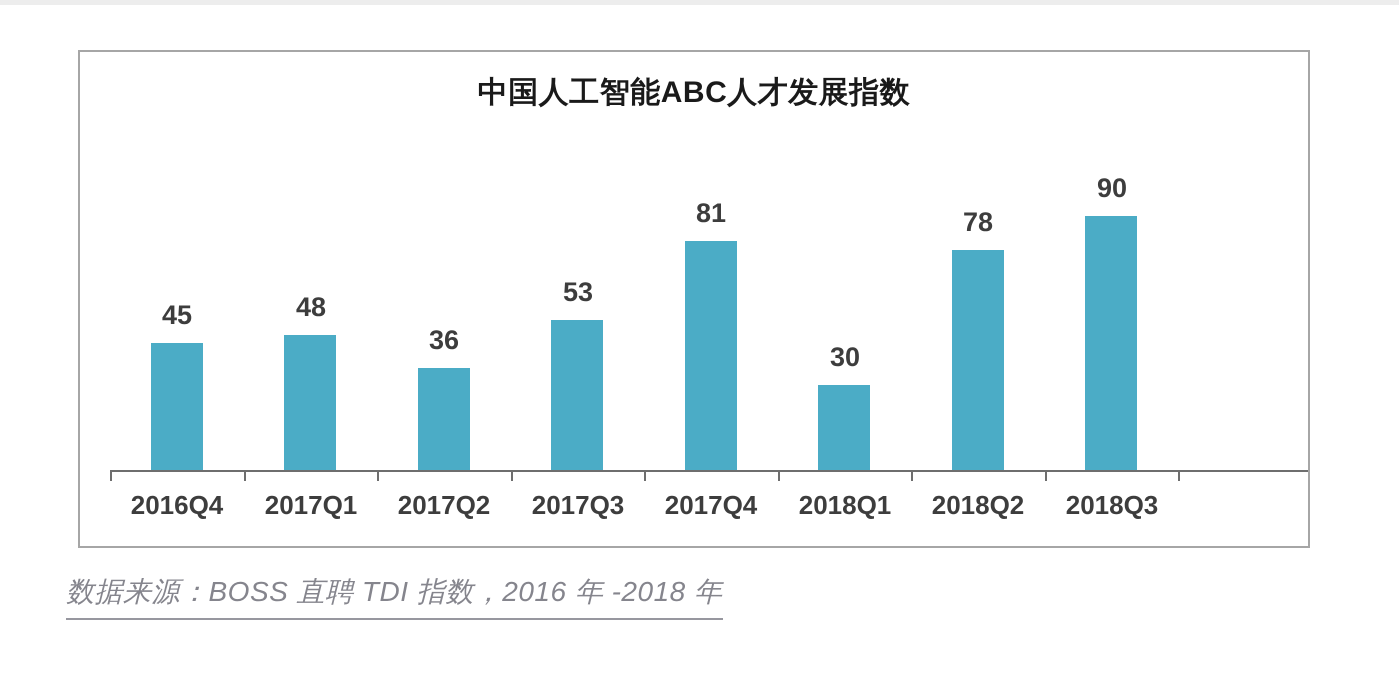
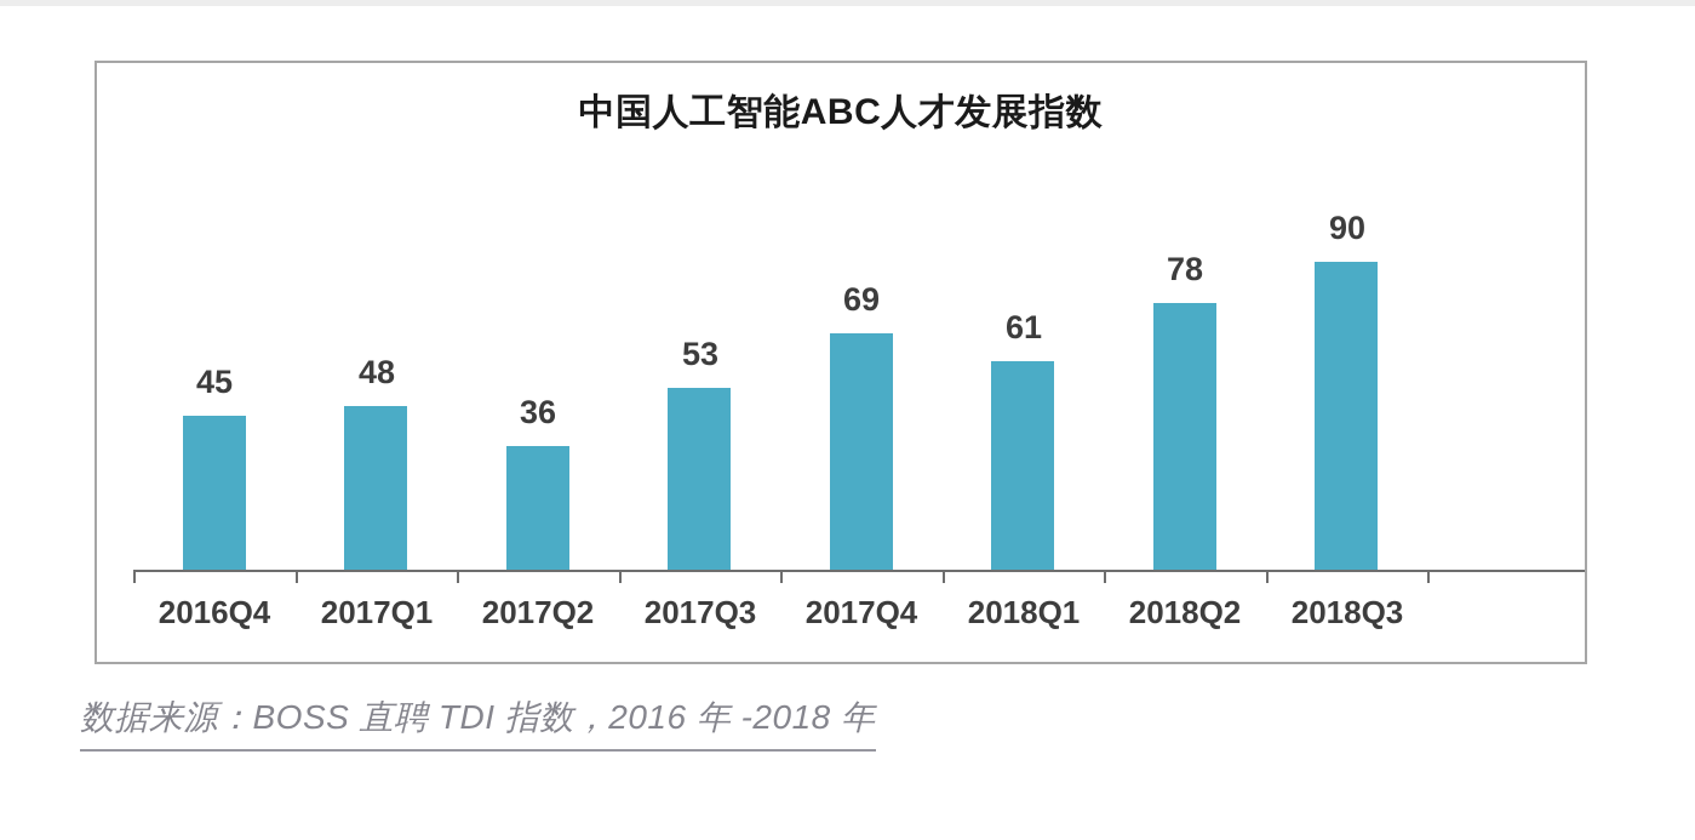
2017Q4: 81 -> 69
2018Q1: 30 -> 61
